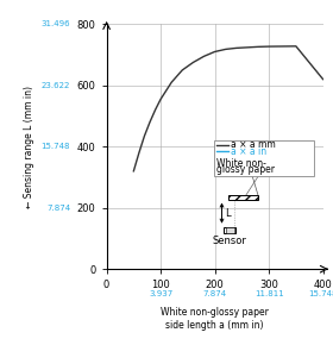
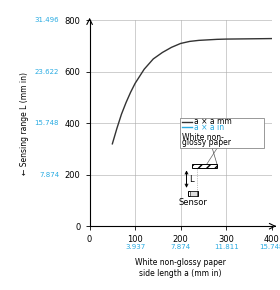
400: 620 -> 729
